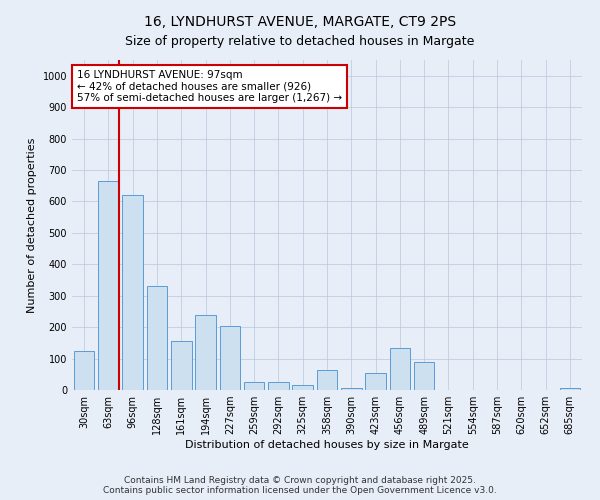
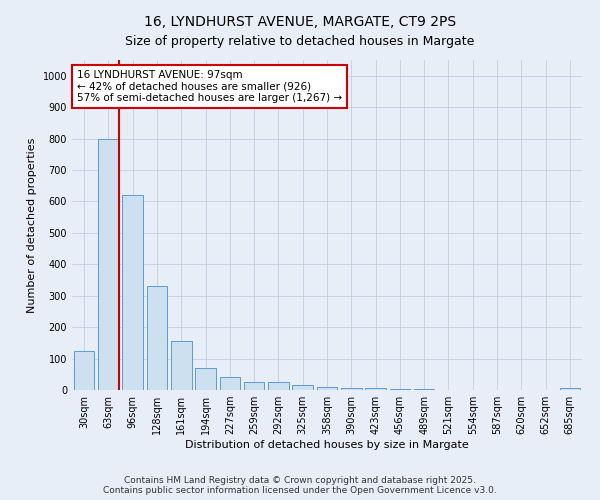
63sqm: 665 -> 800
194sqm: 240 -> 70
227sqm: 205 -> 40
358sqm: 65 -> 10
423sqm: 55 -> 5
456sqm: 135 -> 3
489sqm: 90 -> 3
